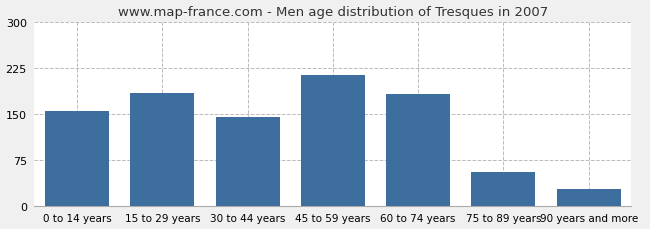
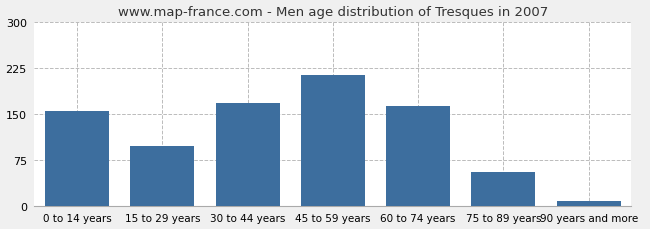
15 to 29 years: 184 -> 97
30 to 44 years: 144 -> 168
60 to 74 years: 182 -> 162
90 years and more: 28 -> 8
